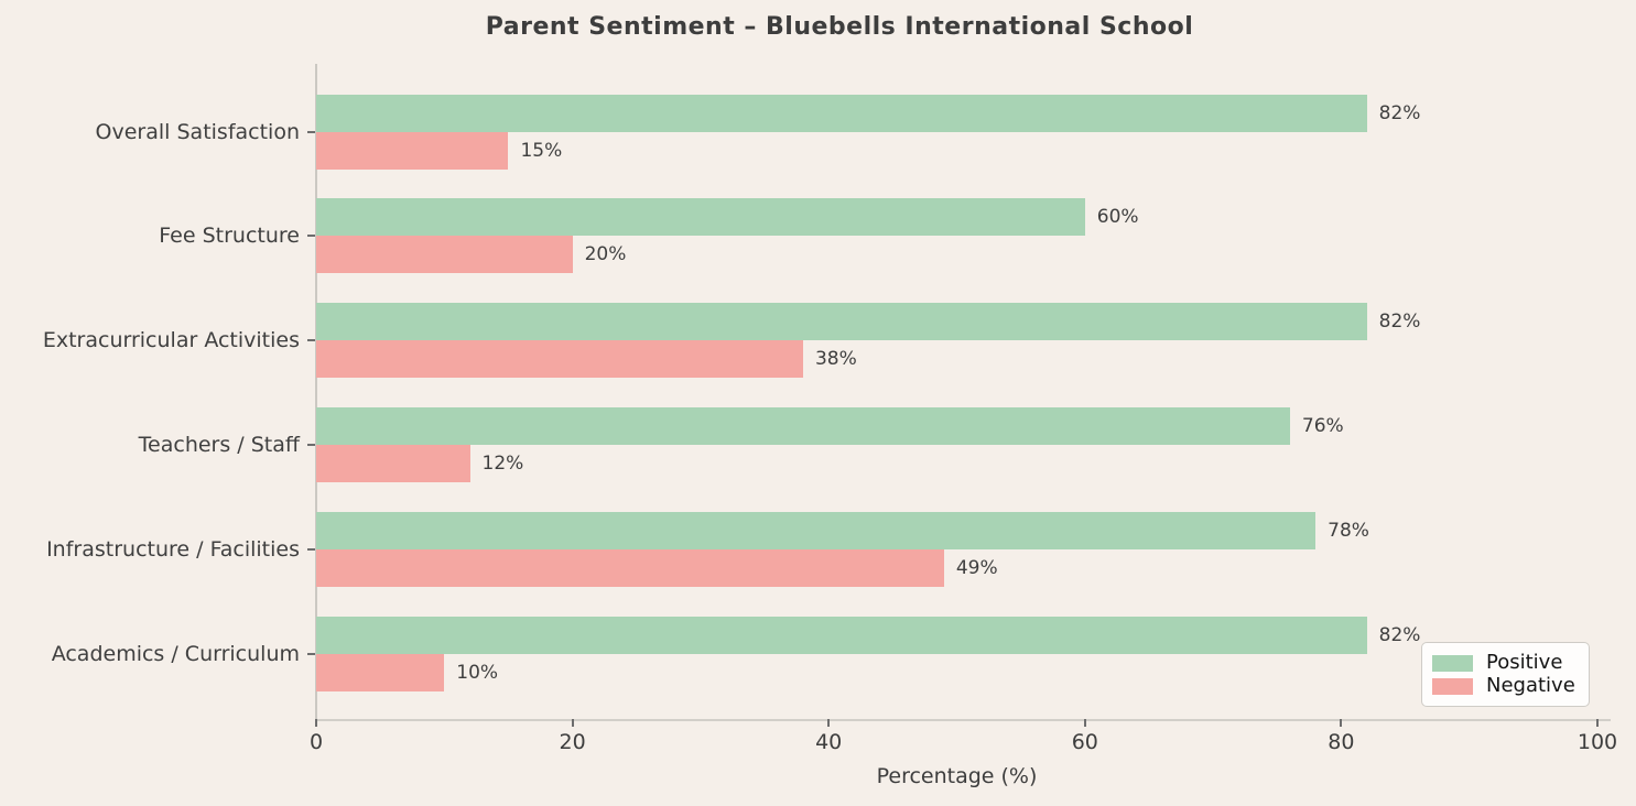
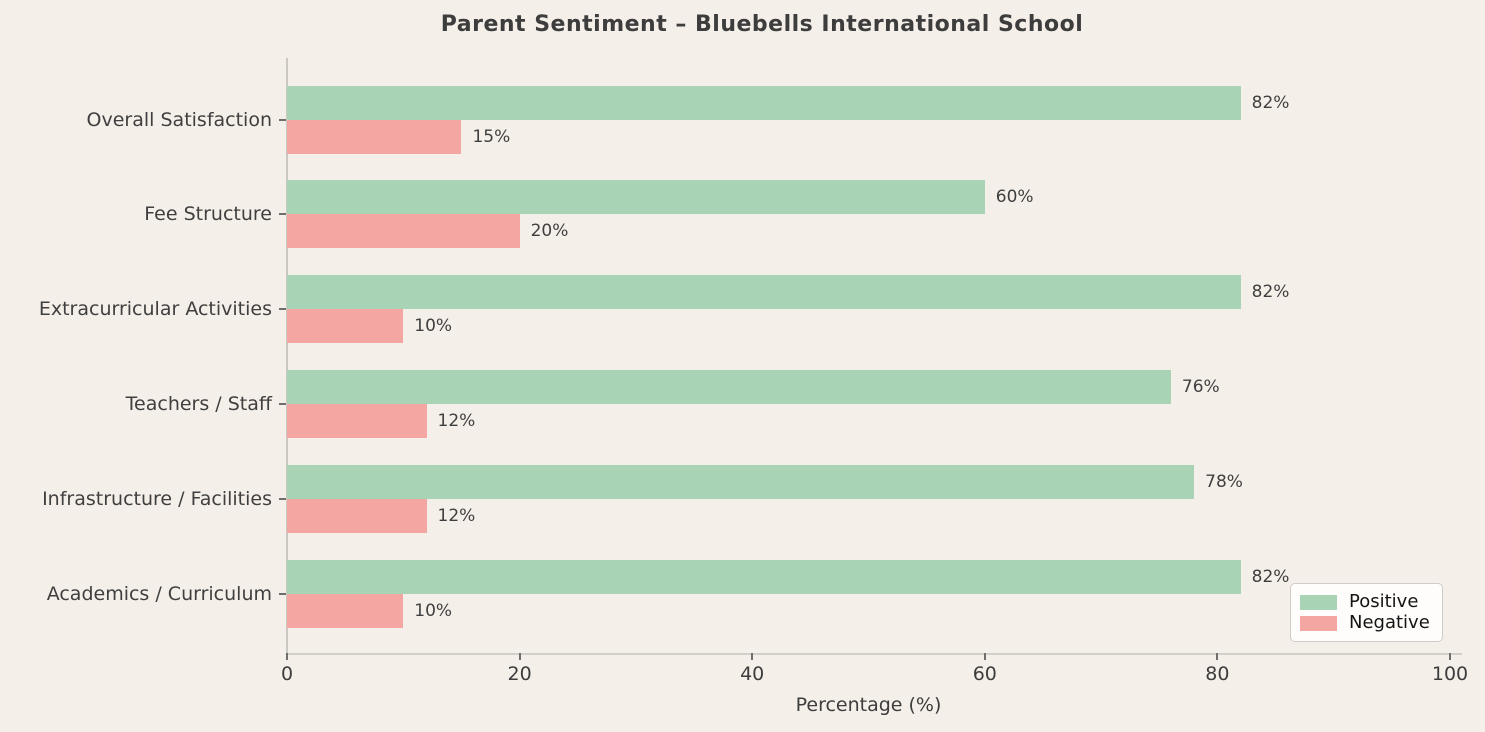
Negative/Extracurricular Activities: 38% -> 10%
Negative/Infrastructure / Facilities: 49% -> 12%
